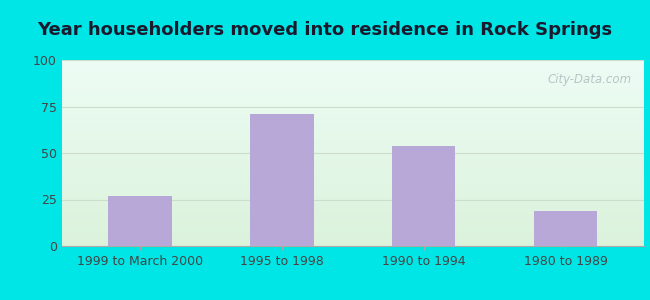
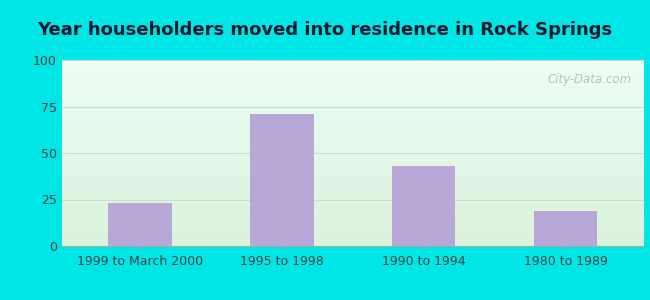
1999 to March 2000: 27 -> 23
1990 to 1994: 54 -> 43
